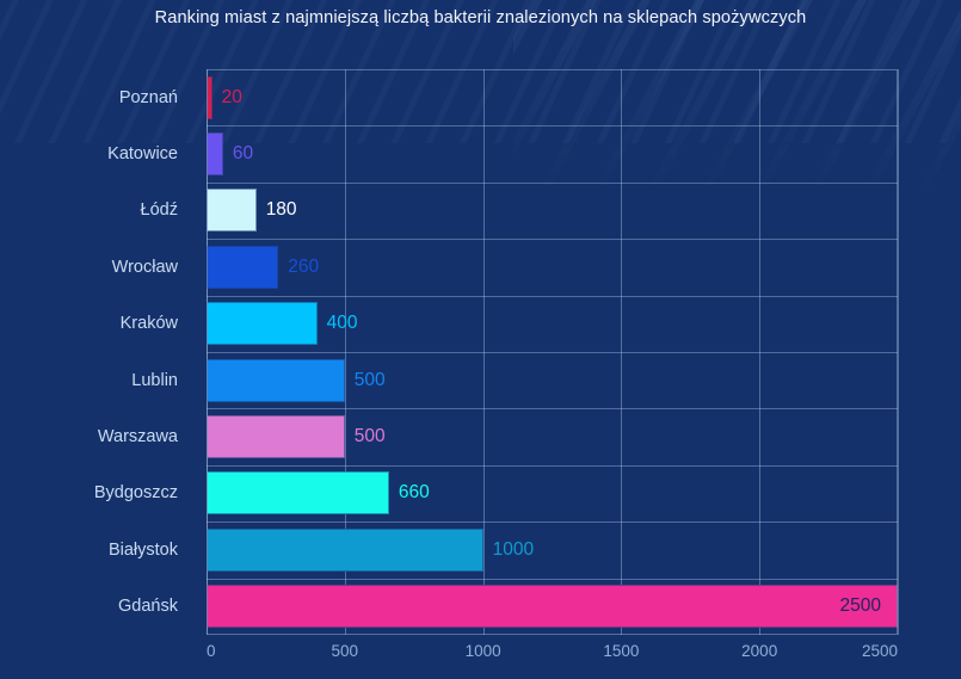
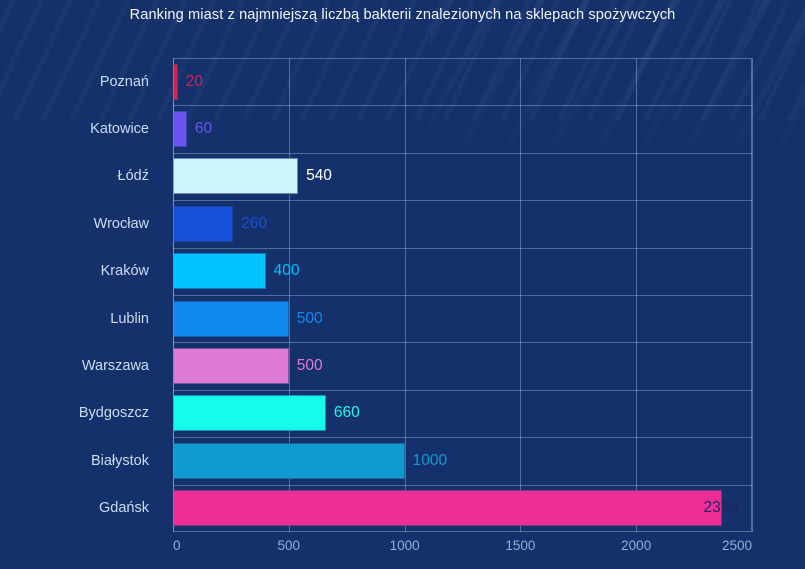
Łódź: 180 -> 540
Gdańsk: 2500 -> 2370
